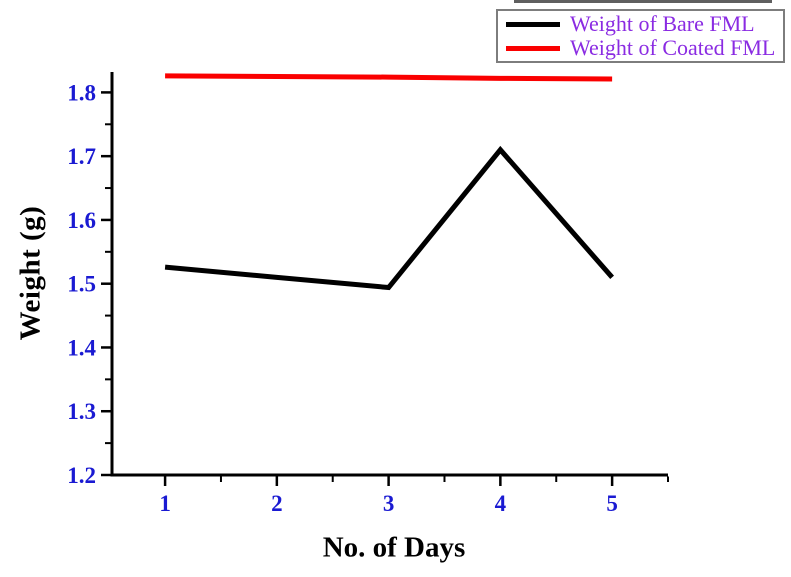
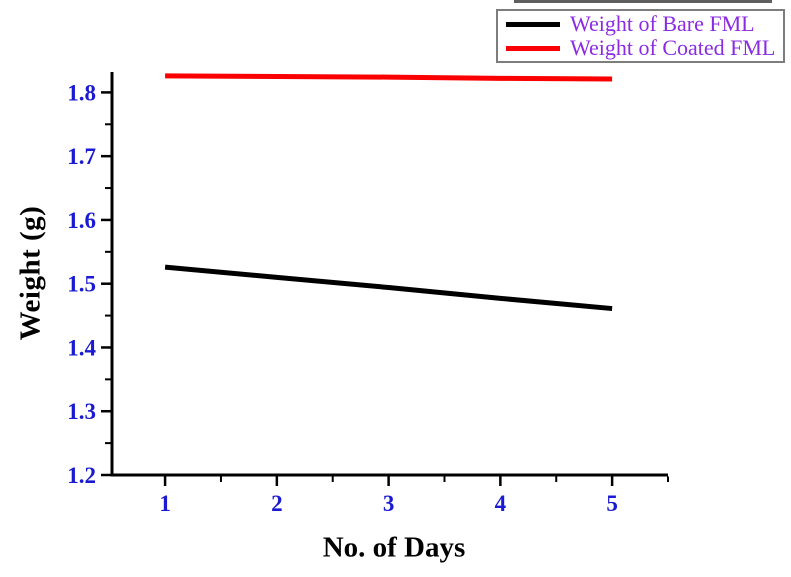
Weight of Bare FML/4: 1.71 -> 1.48
Weight of Bare FML/5: 1.51 -> 1.46
